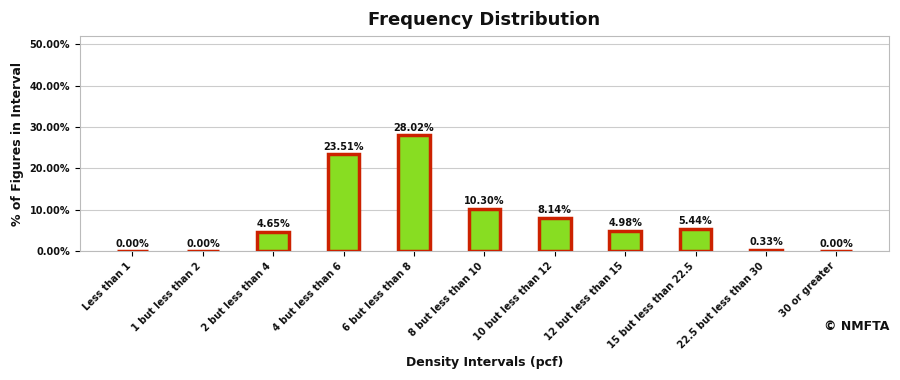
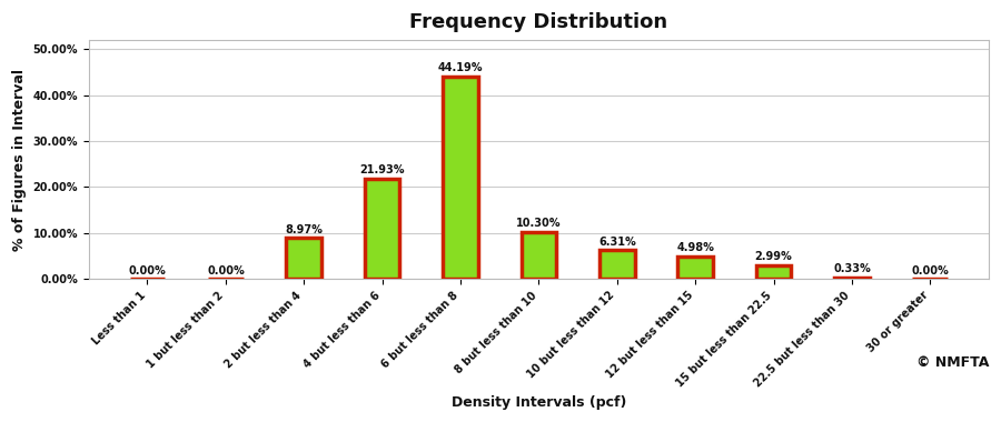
2 but less than 4: 4.65% -> 8.97%
4 but less than 6: 23.51% -> 21.93%
6 but less than 8: 28.02% -> 44.19%
10 but less than 12: 8.14% -> 6.31%
15 but less than 22.5: 5.44% -> 2.99%
